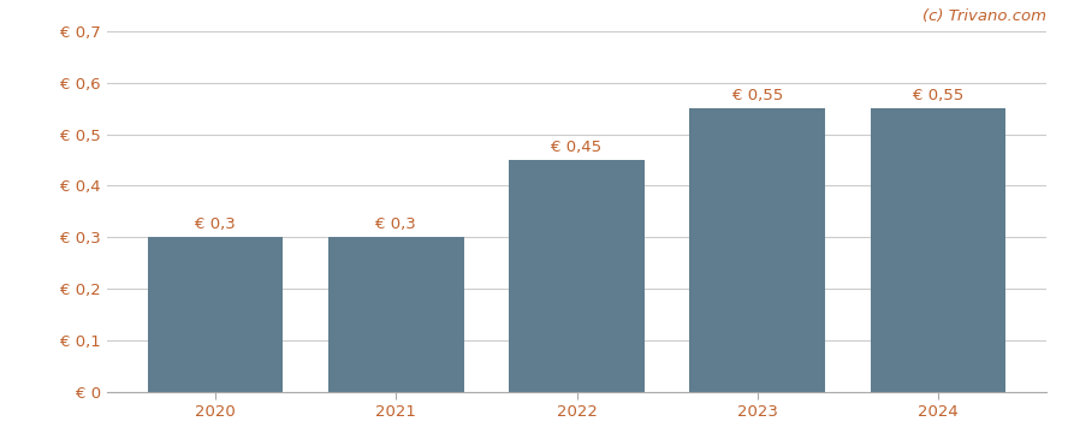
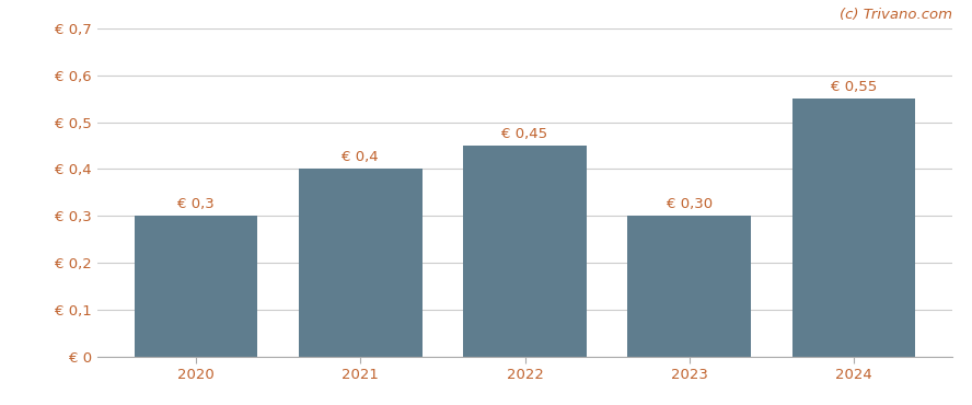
2021: 0,3 -> 0,4
2023: 0,55 -> 0,30
